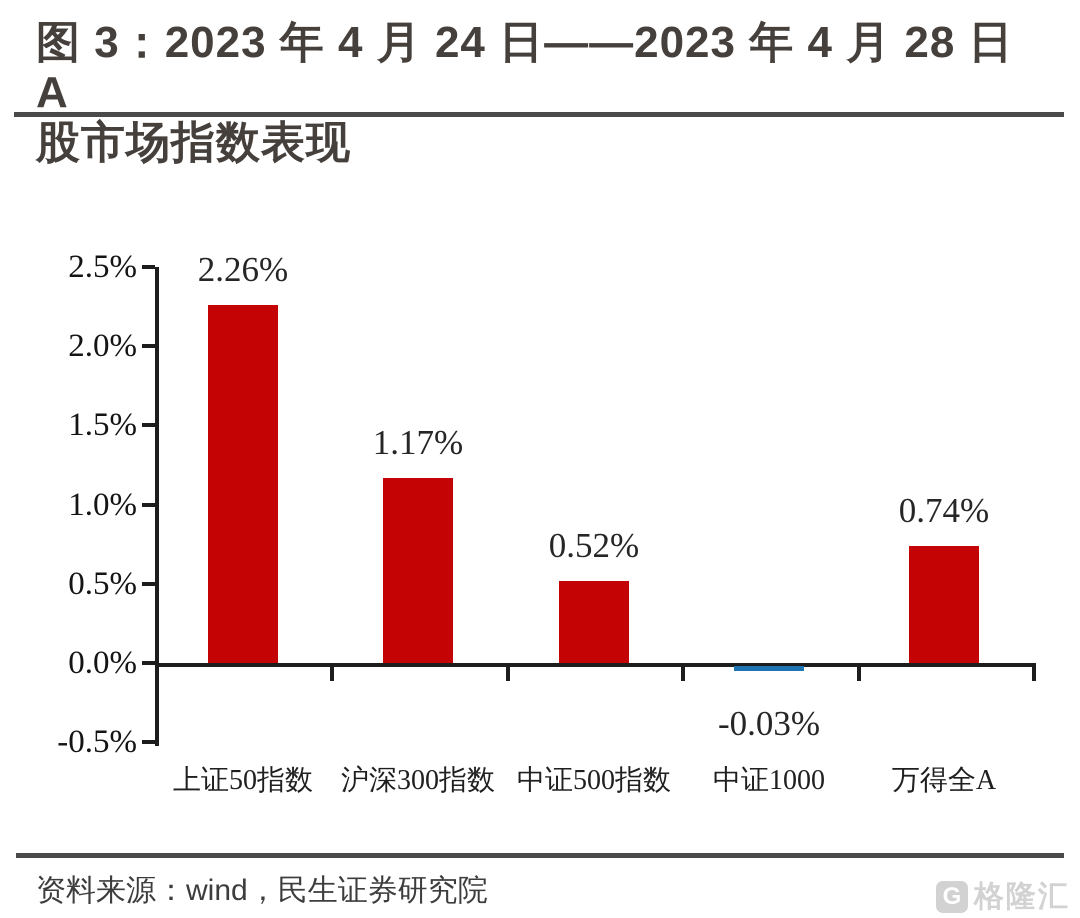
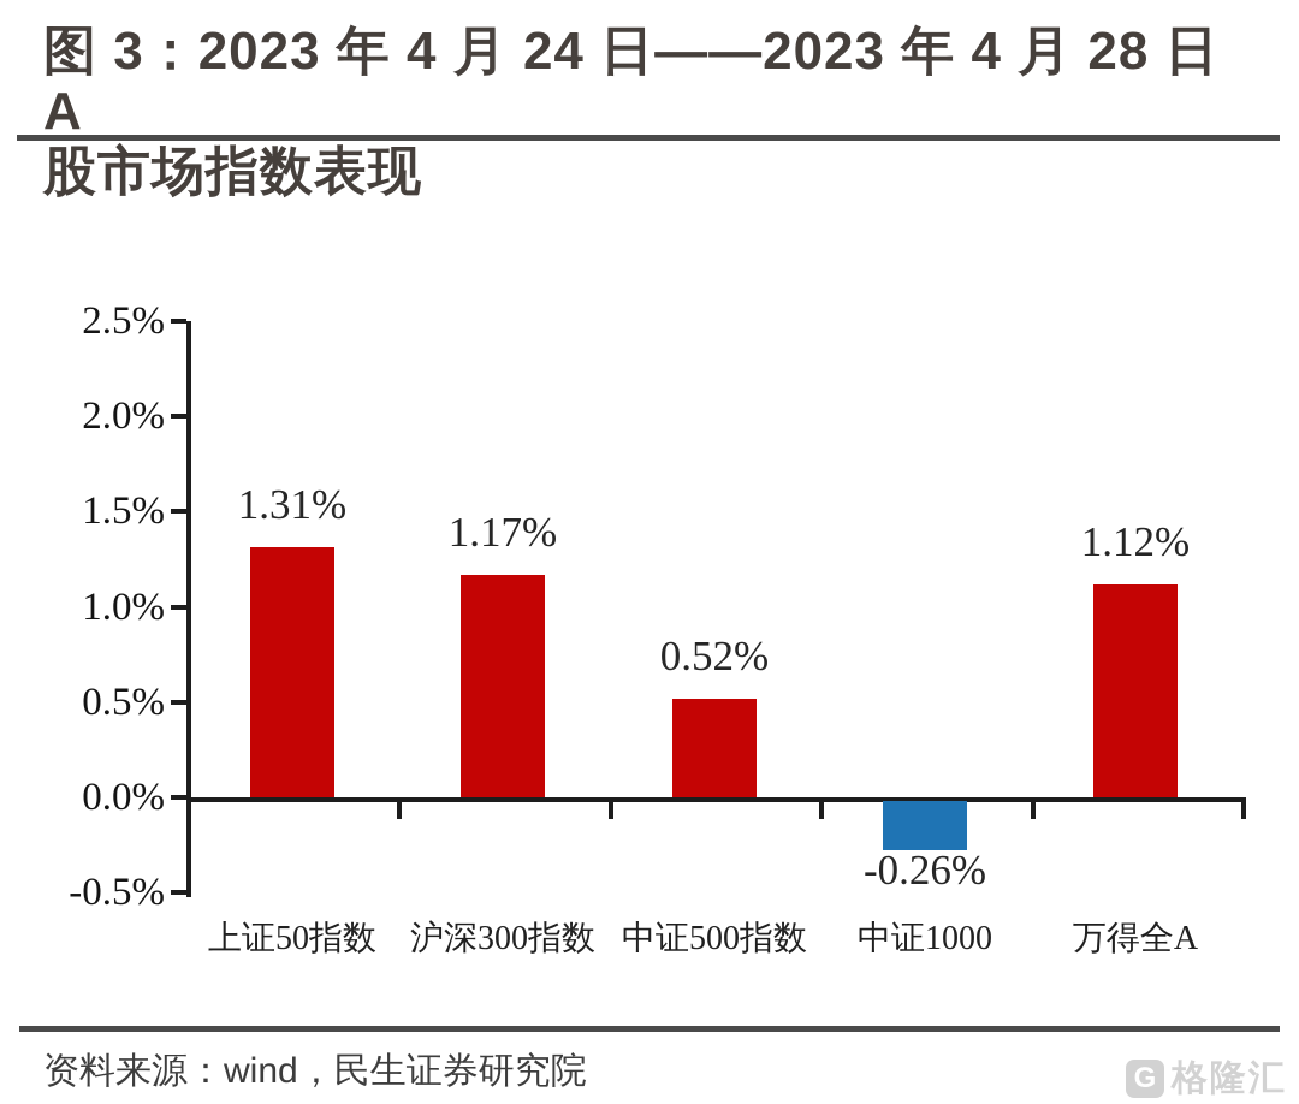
上证50指数: 2.26% -> 1.31%
中证1000: -0.03% -> -0.26%
万得全A: 0.74% -> 1.12%
